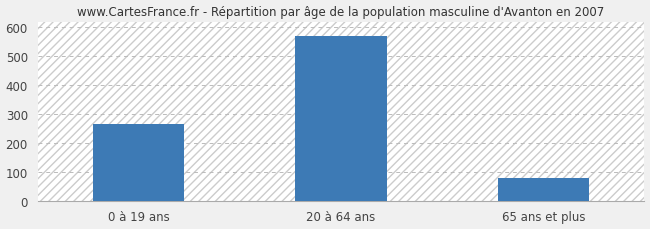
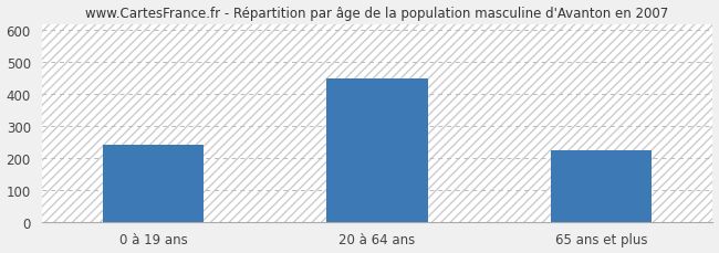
0 à 19 ans: 265 -> 240
20 à 64 ans: 570 -> 450
65 ans et plus: 80 -> 225
